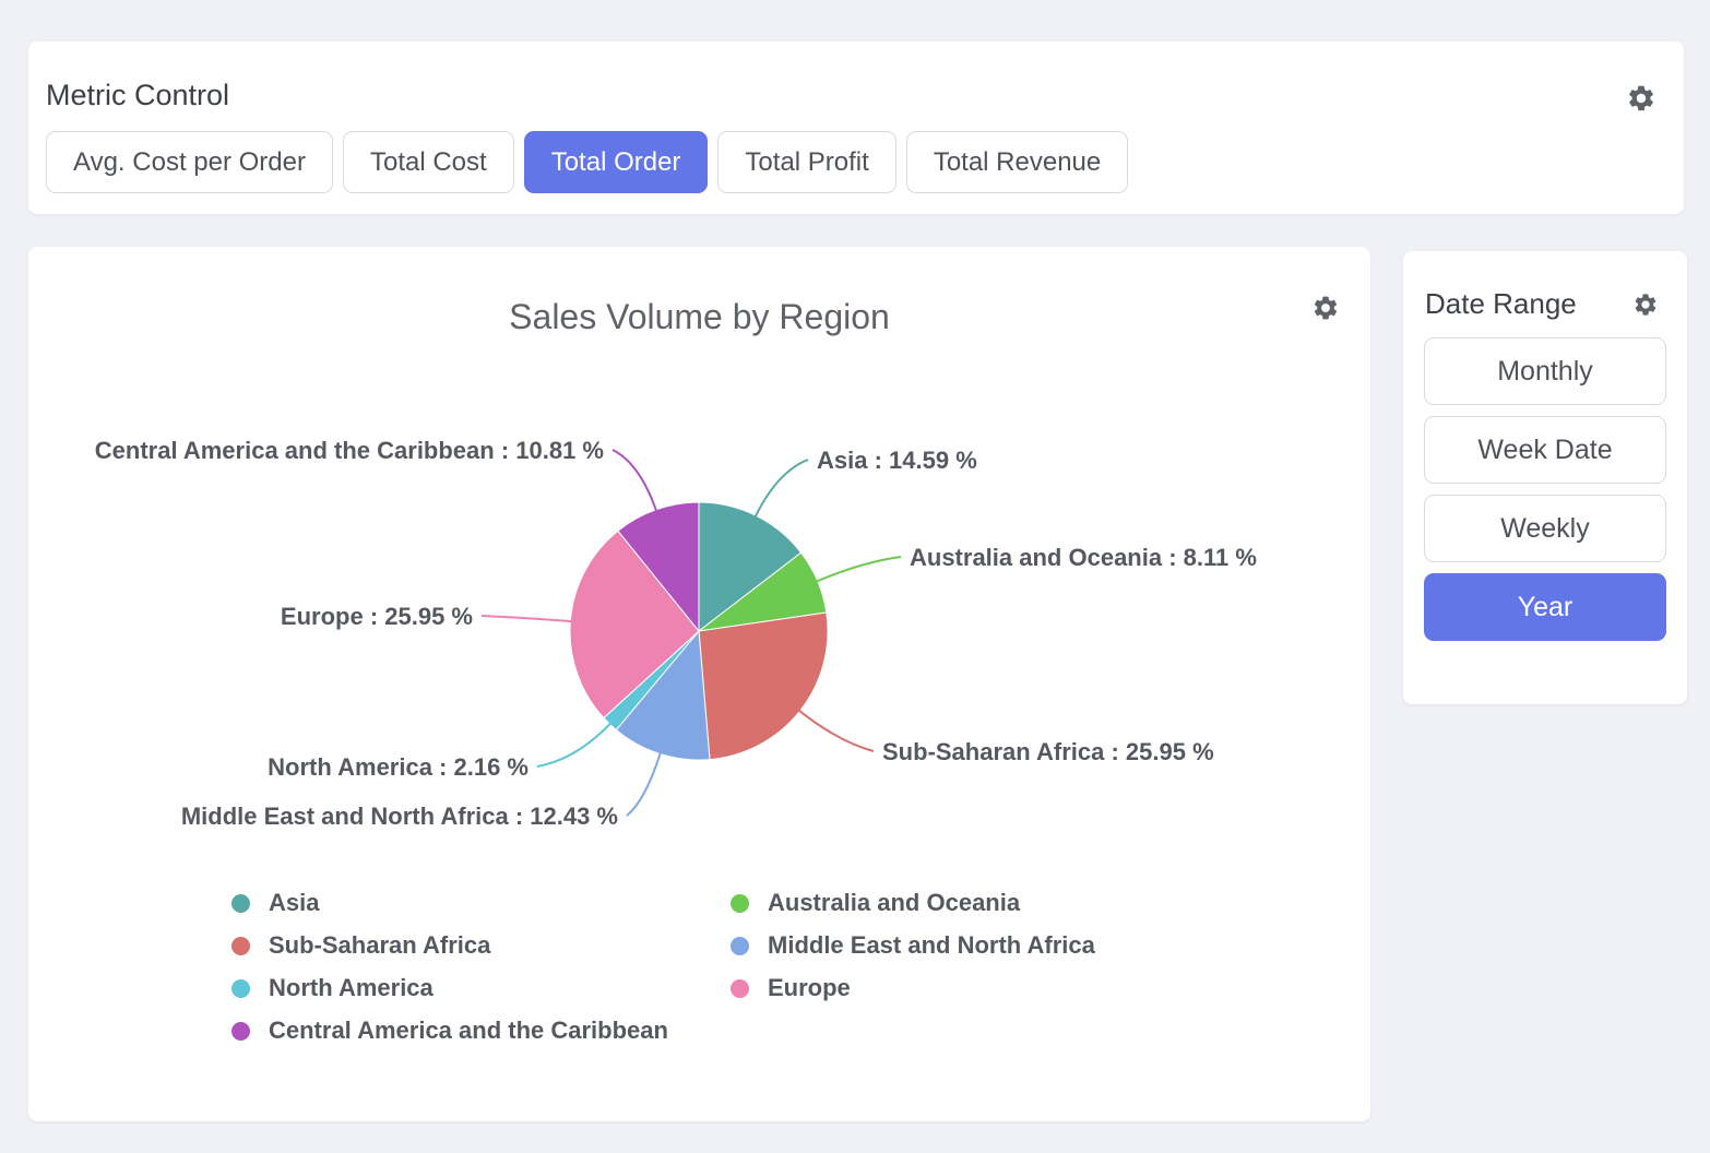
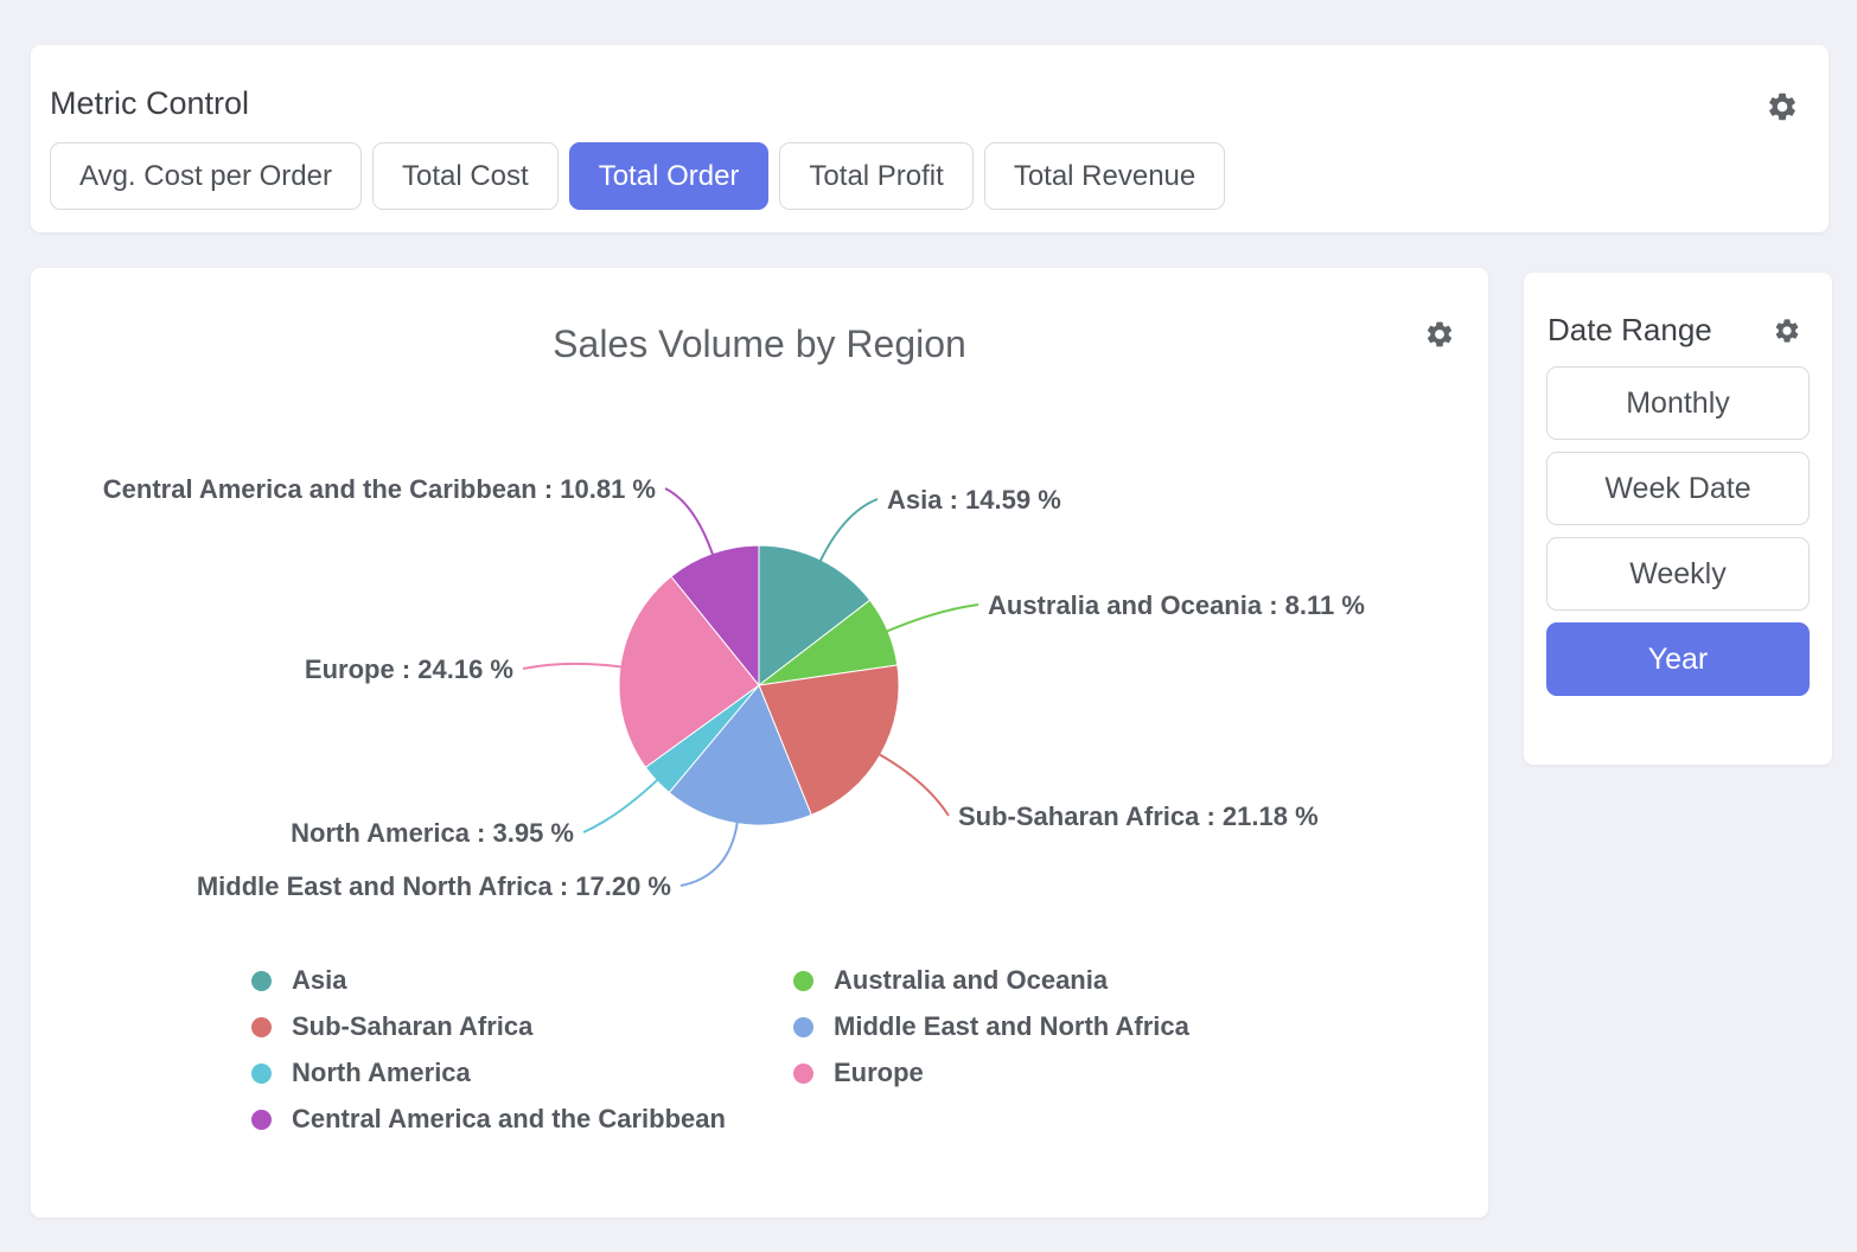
Sub-Saharan Africa: 25.95 -> 21.18
Middle East and North Africa: 12.43 -> 17.20
North America: 2.16 -> 3.95
Europe: 25.95 -> 24.16
